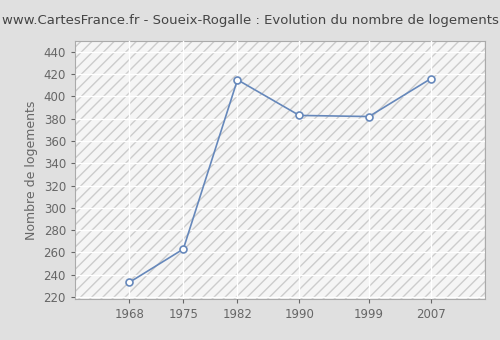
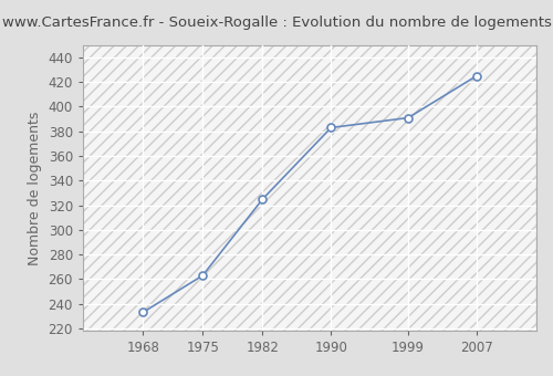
1982: 415 -> 325
1999: 382 -> 391
2007: 416 -> 425
